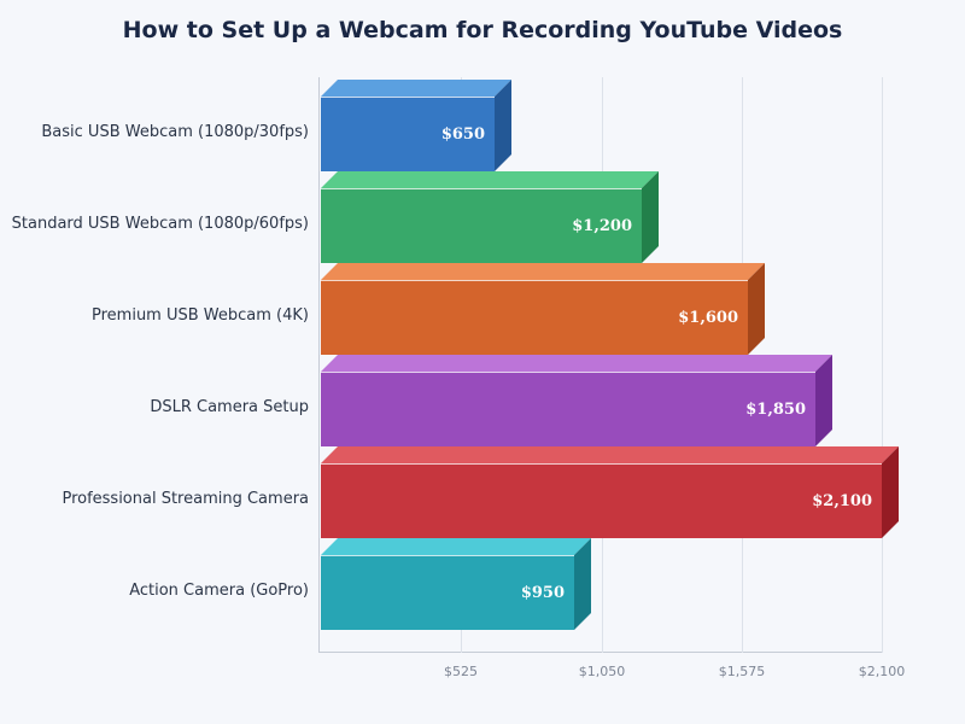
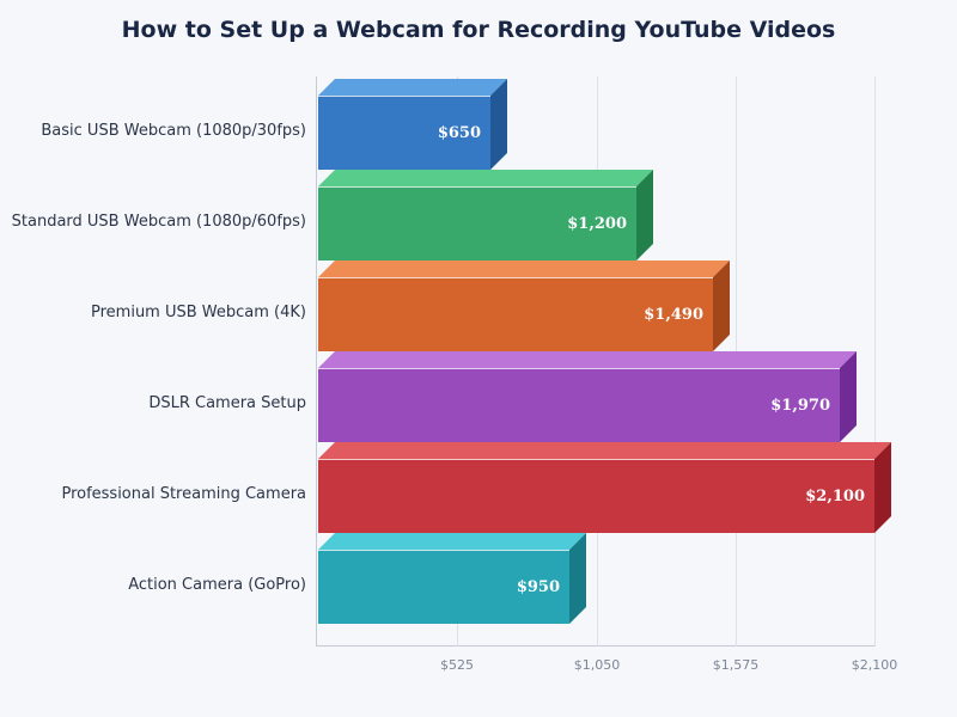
Premium USB Webcam (4K): $1,600 -> $1,490
DSLR Camera Setup: $1,850 -> $1,970
